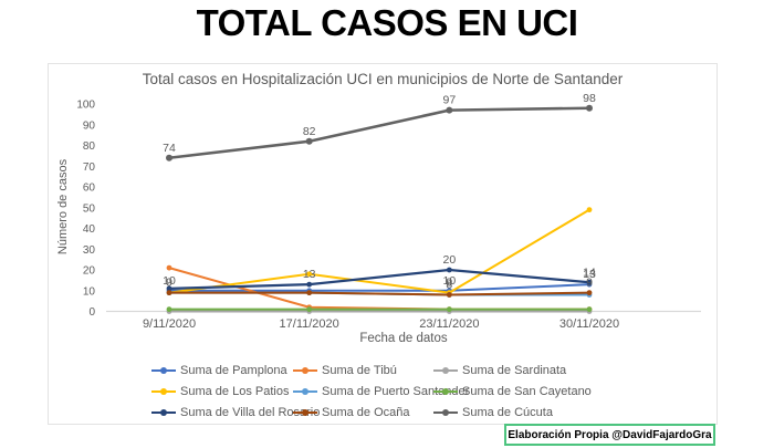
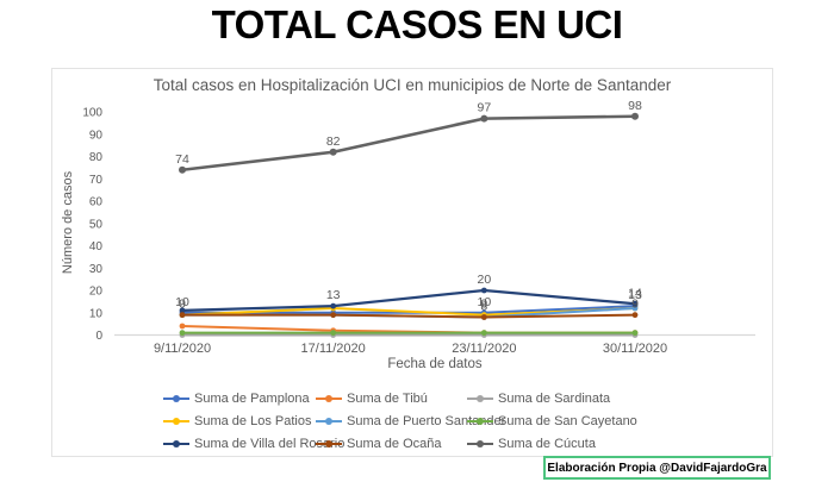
Suma de Tibú/9/11/2020: 21 -> 4
Suma de Los Patios/17/11/2020: 18 -> 12
Suma de Los Patios/30/11/2020: 49 -> 12
Suma de Puerto Santander/30/11/2020: 8 -> 12
